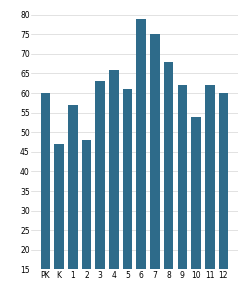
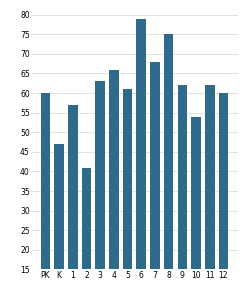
2: 48 -> 41
7: 75 -> 68
8: 68 -> 75
